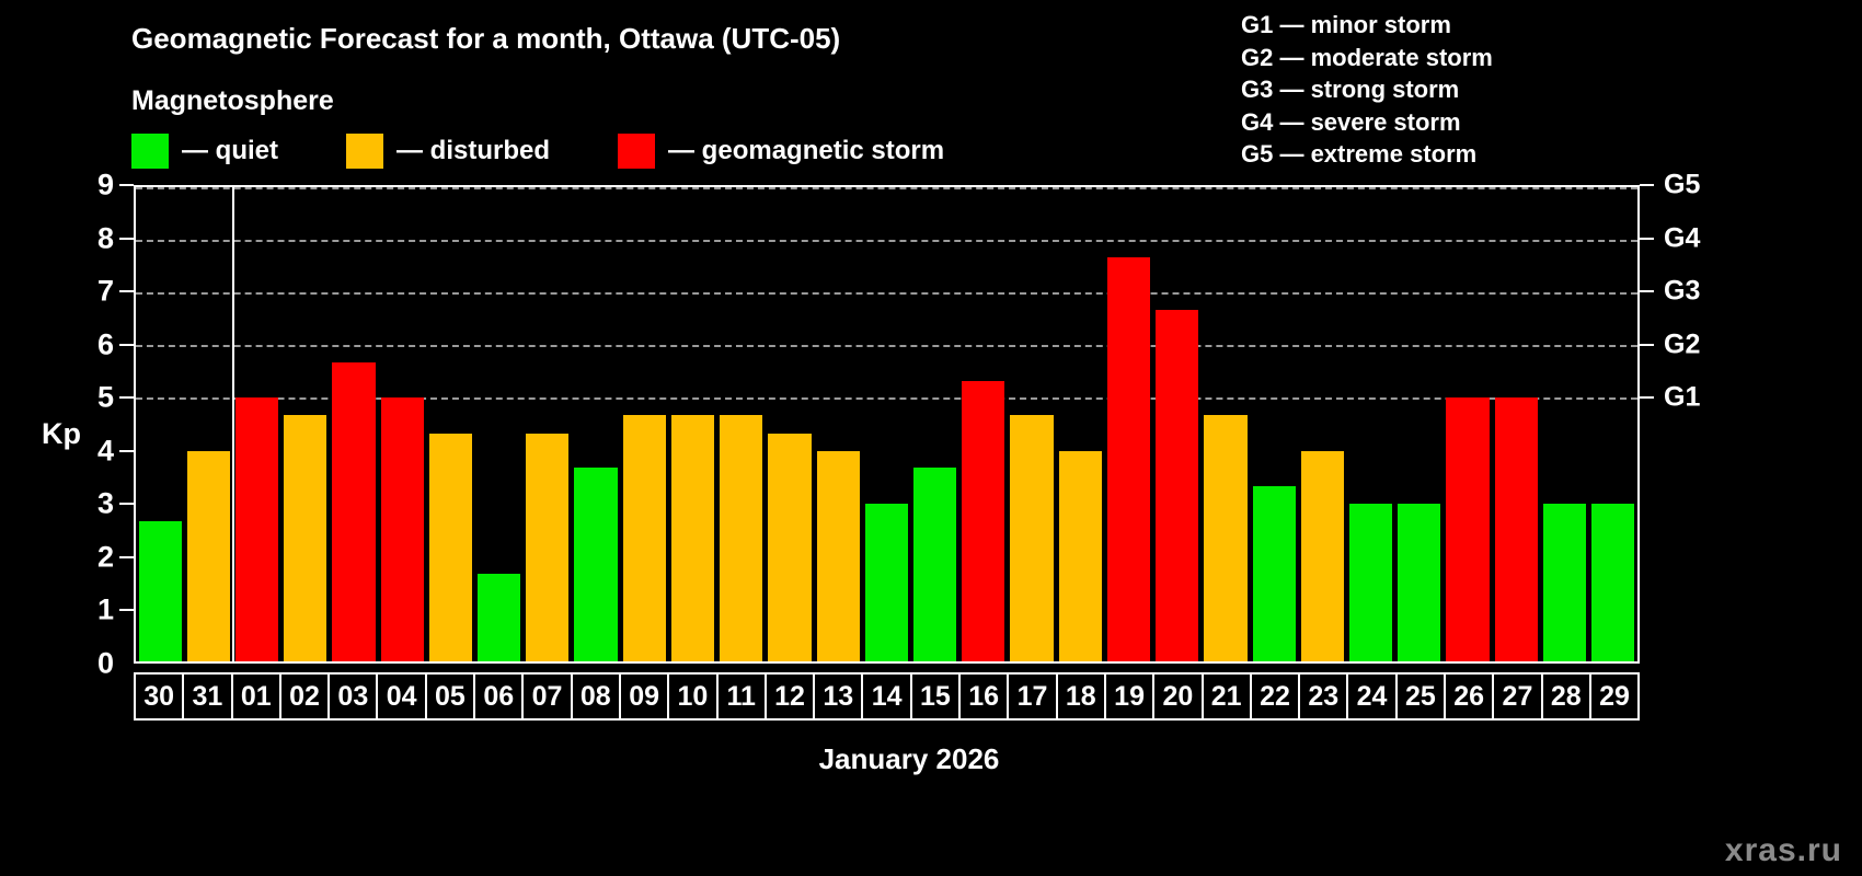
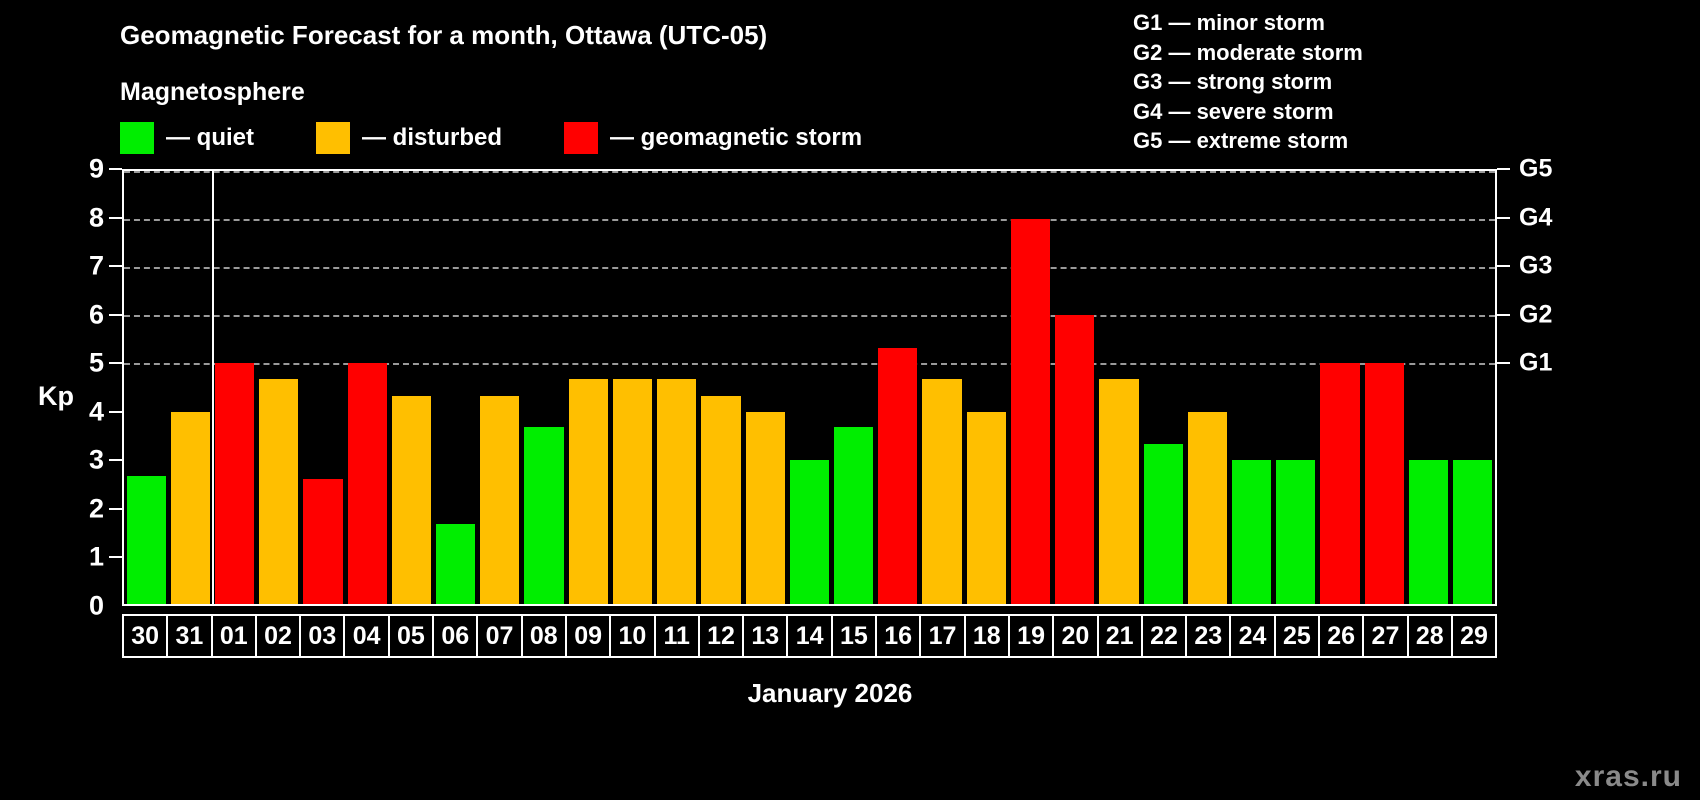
03: 5.7 -> 2.6
19: 7.7 -> 8.0
20: 6.7 -> 6.0
